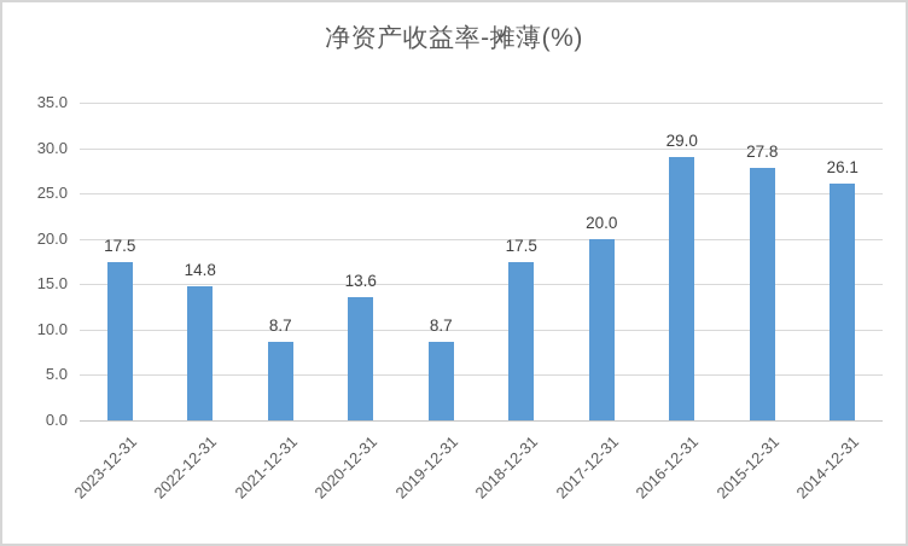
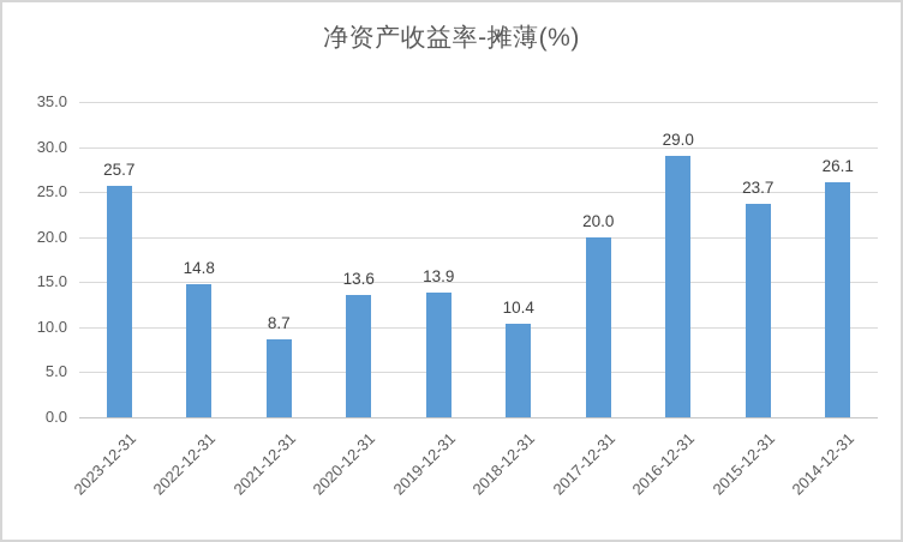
2023-12-31: 17.5 -> 25.7
2019-12-31: 8.7 -> 13.9
2018-12-31: 17.5 -> 10.4
2015-12-31: 27.8 -> 23.7
